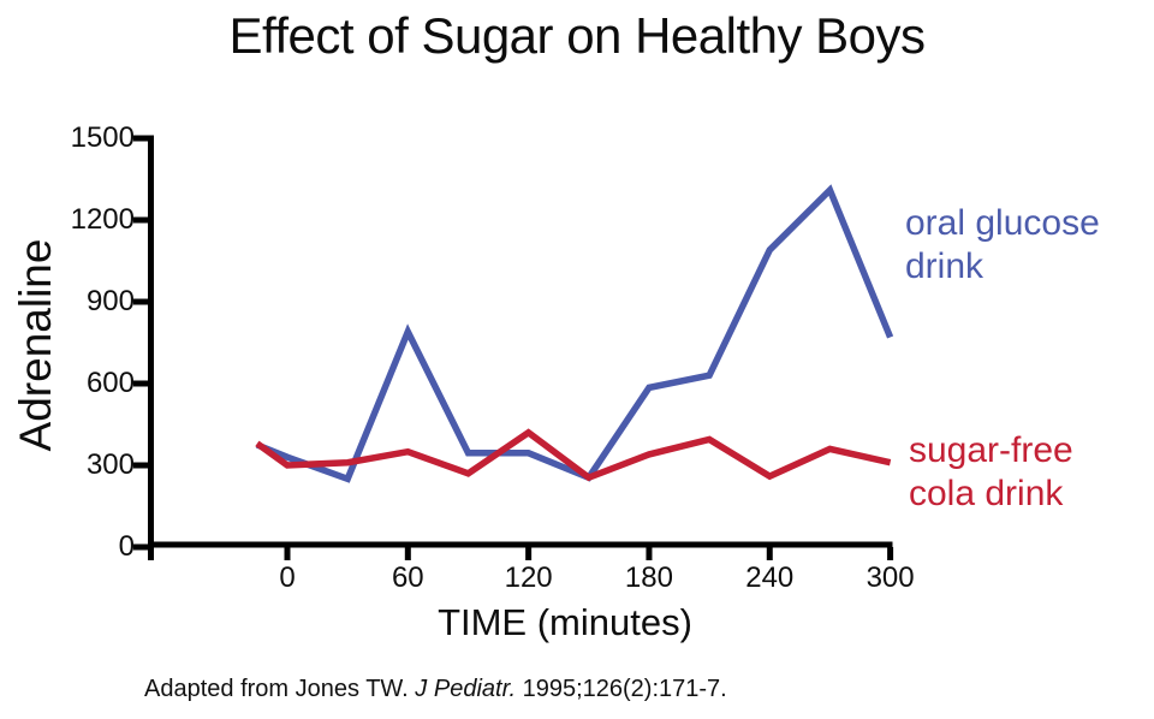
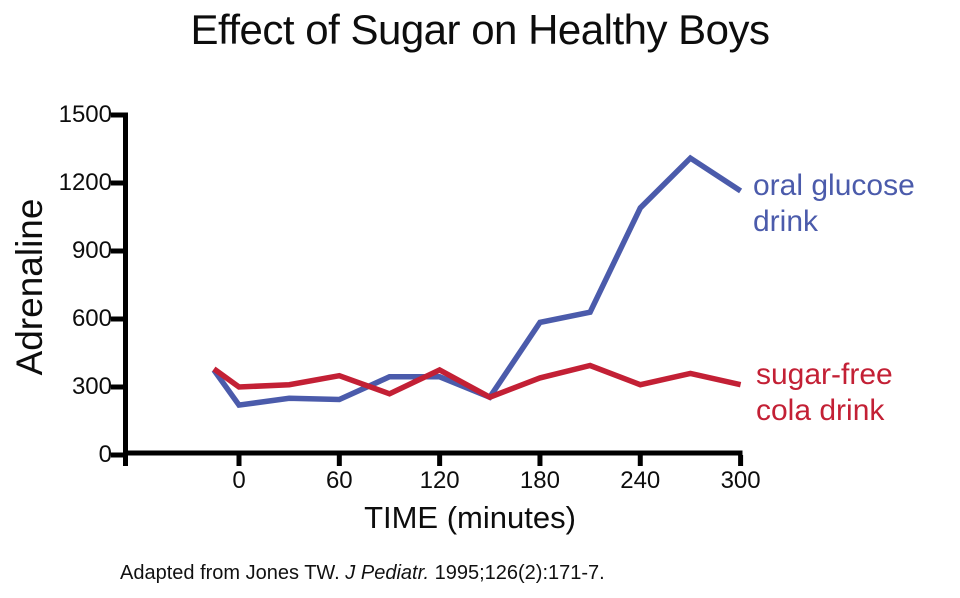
oral glucose drink/0: 330 -> 220
oral glucose drink/60: 790 -> 240
sugar-free cola drink/120: 420 -> 380
sugar-free cola drink/240: 260 -> 310
oral glucose drink/300: 770 -> 1160
